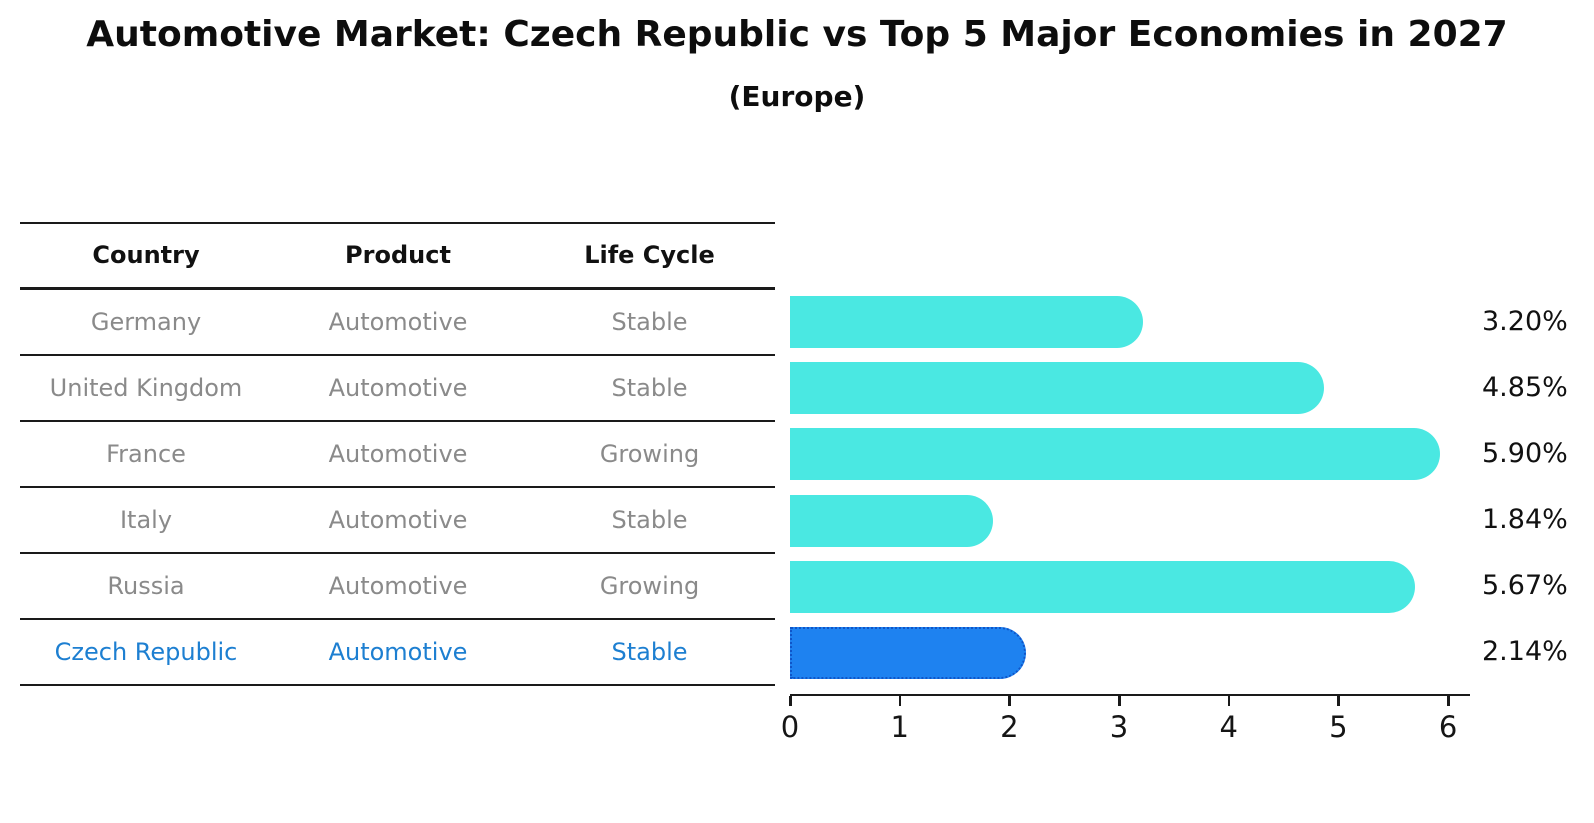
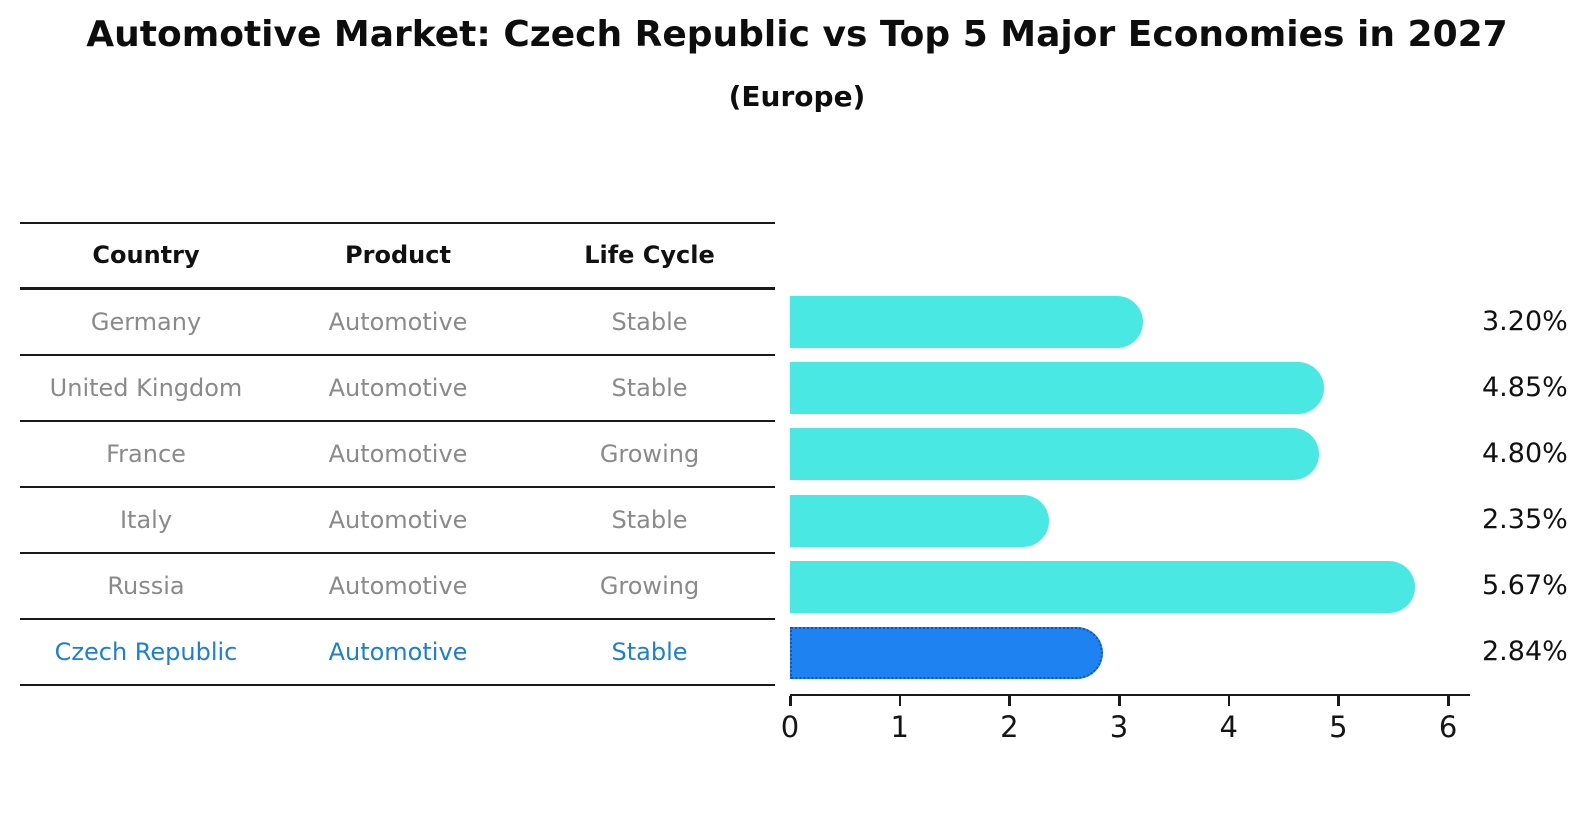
France: 5.90% -> 4.80%
Italy: 1.84% -> 2.35%
Czech Republic: 2.14% -> 2.84%
